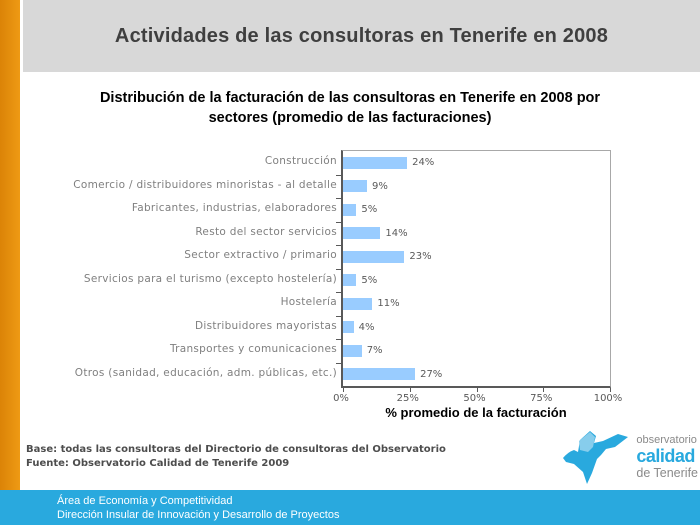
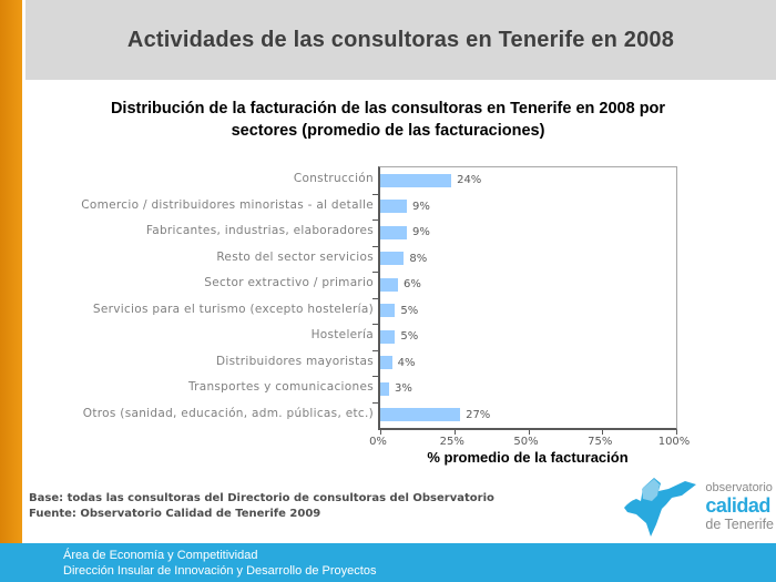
Fabricantes, industrias, elaboradores: 5% -> 9%
Resto del sector servicios: 14% -> 8%
Sector extractivo / primario: 23% -> 6%
Hostelería: 11% -> 5%
Transportes y comunicaciones: 7% -> 3%
